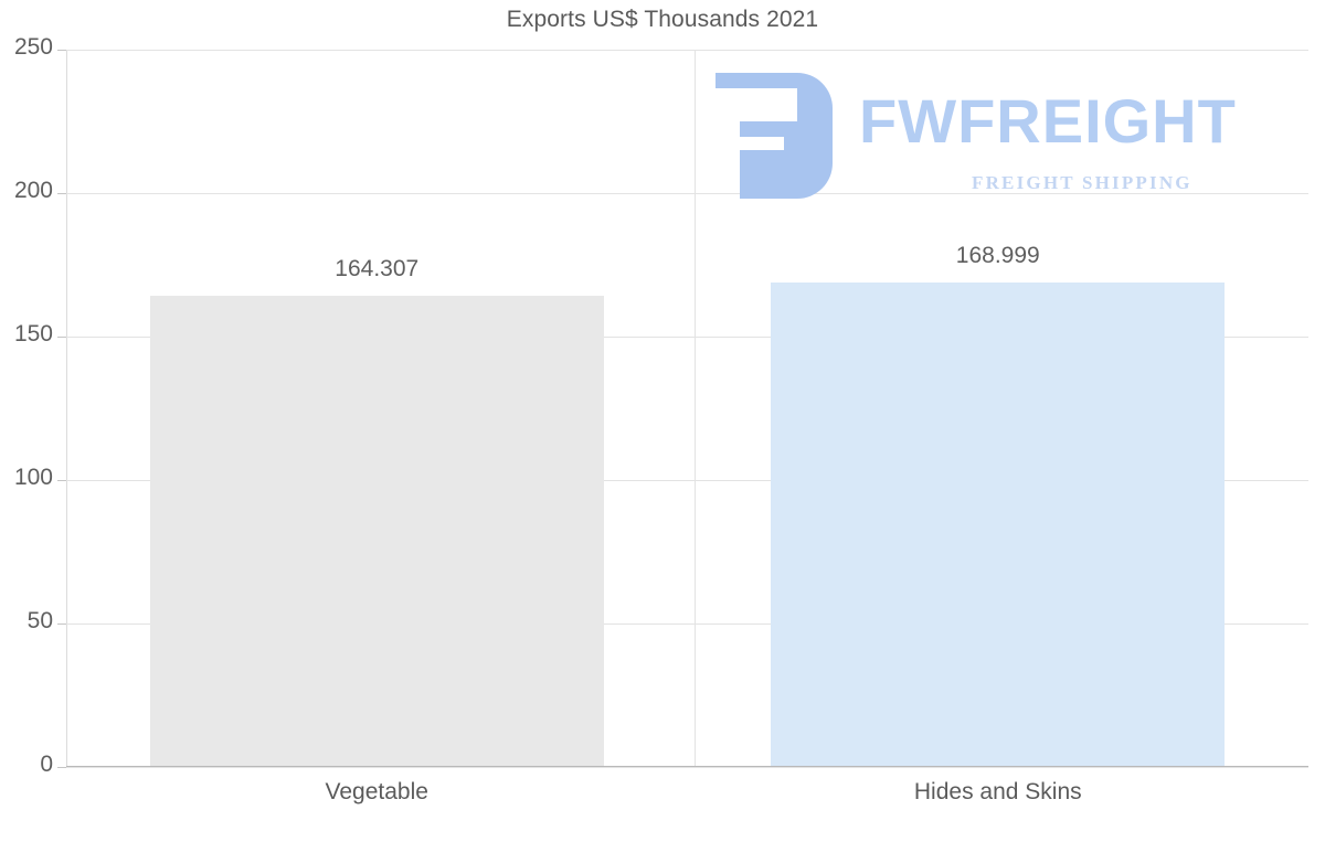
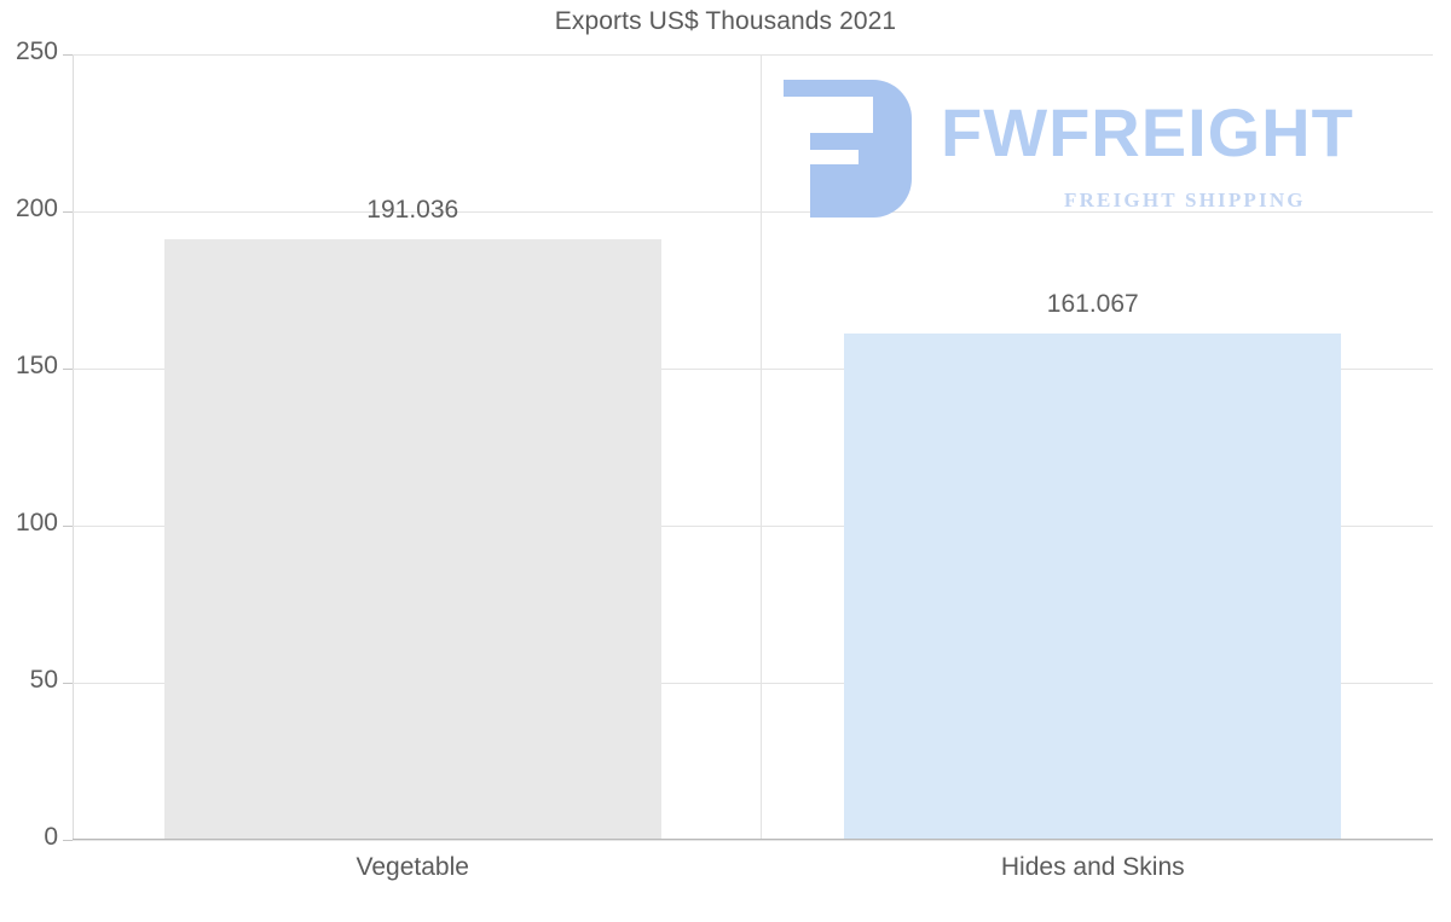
Vegetable: 164.307 -> 191.036
Hides and Skins: 168.999 -> 161.067
